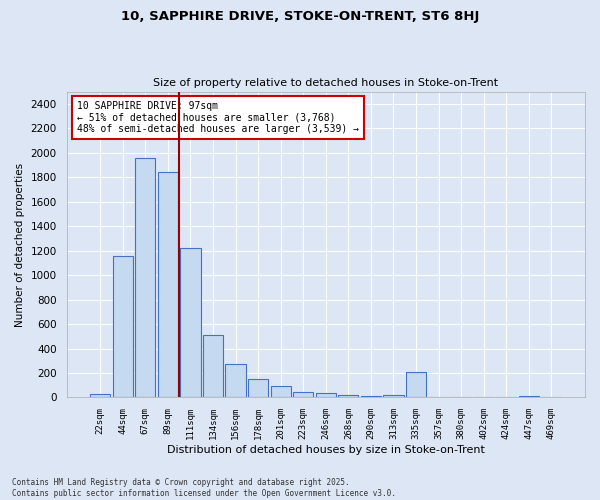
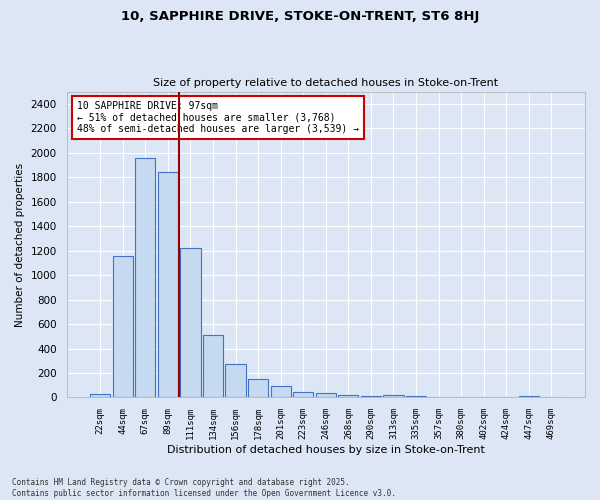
335sqm: 210 -> 10
